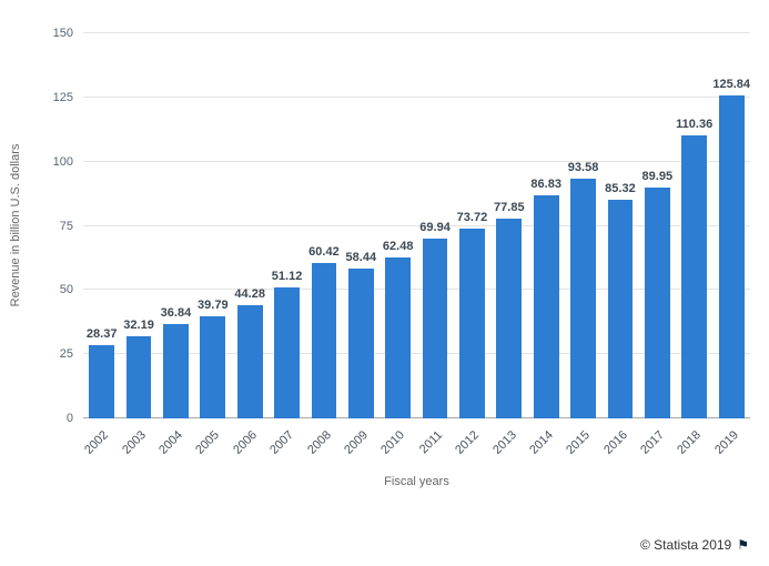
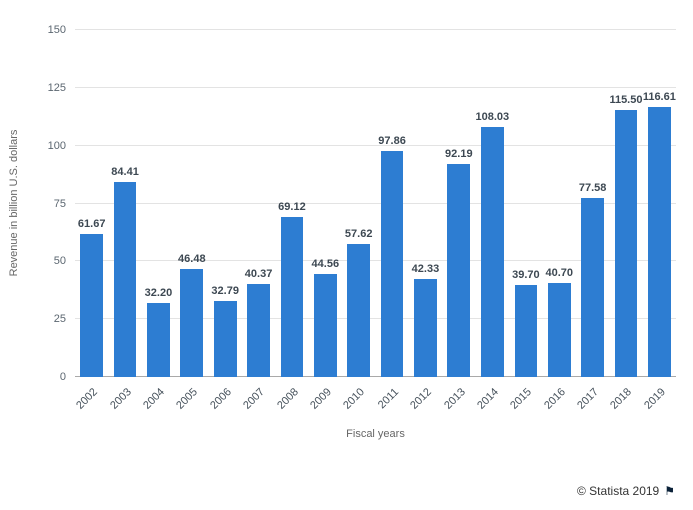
2002: 28.37 -> 61.67
2003: 32.19 -> 84.41
2004: 36.84 -> 32.20
2005: 39.79 -> 46.48
2006: 44.28 -> 32.79
2007: 51.12 -> 40.37
2008: 60.42 -> 69.12
2009: 58.44 -> 44.56
2010: 62.48 -> 57.62
2011: 69.94 -> 97.86
2012: 73.72 -> 42.33
2013: 77.85 -> 92.19
2014: 86.83 -> 108.03
2015: 93.58 -> 39.70
2016: 85.32 -> 40.70
2017: 89.95 -> 77.58
2018: 110.36 -> 115.50
2019: 125.84 -> 116.61
